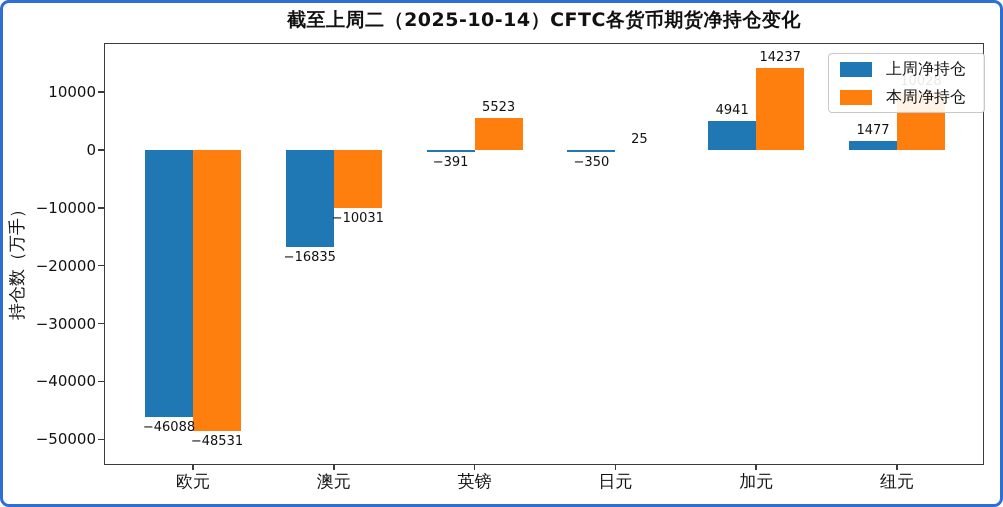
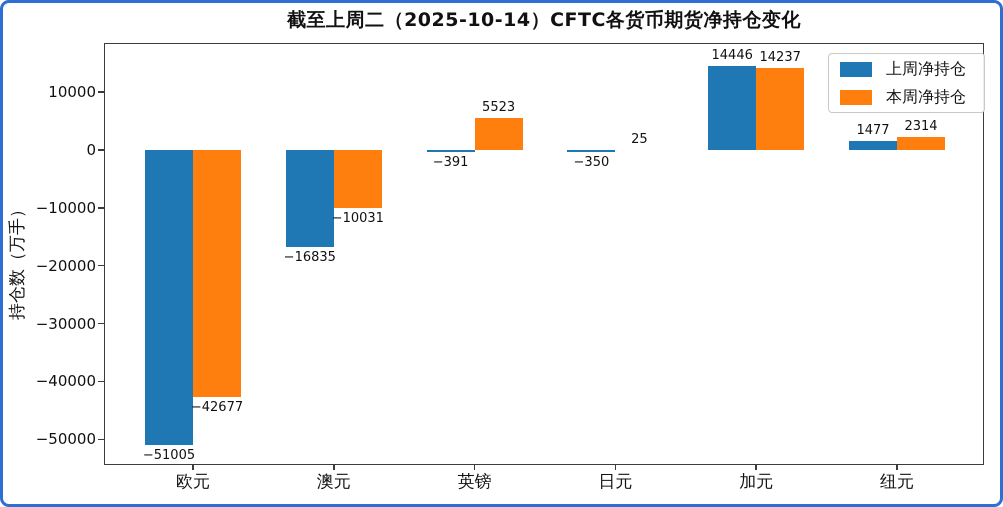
上周净持仓/欧元: −46088 -> −51005
本周净持仓/欧元: −48531 -> −42677
上周净持仓/加元: 4941 -> 14446
本周净持仓/纽元: 10028 -> 2314
